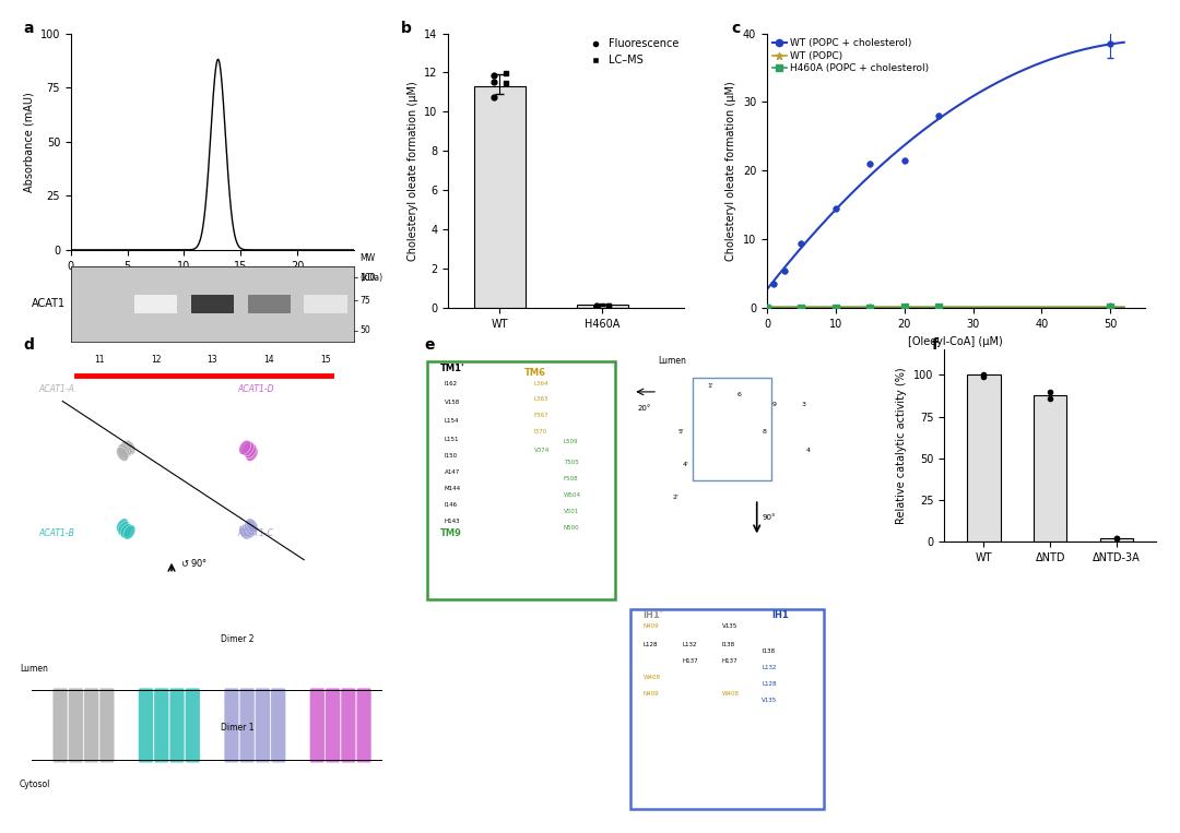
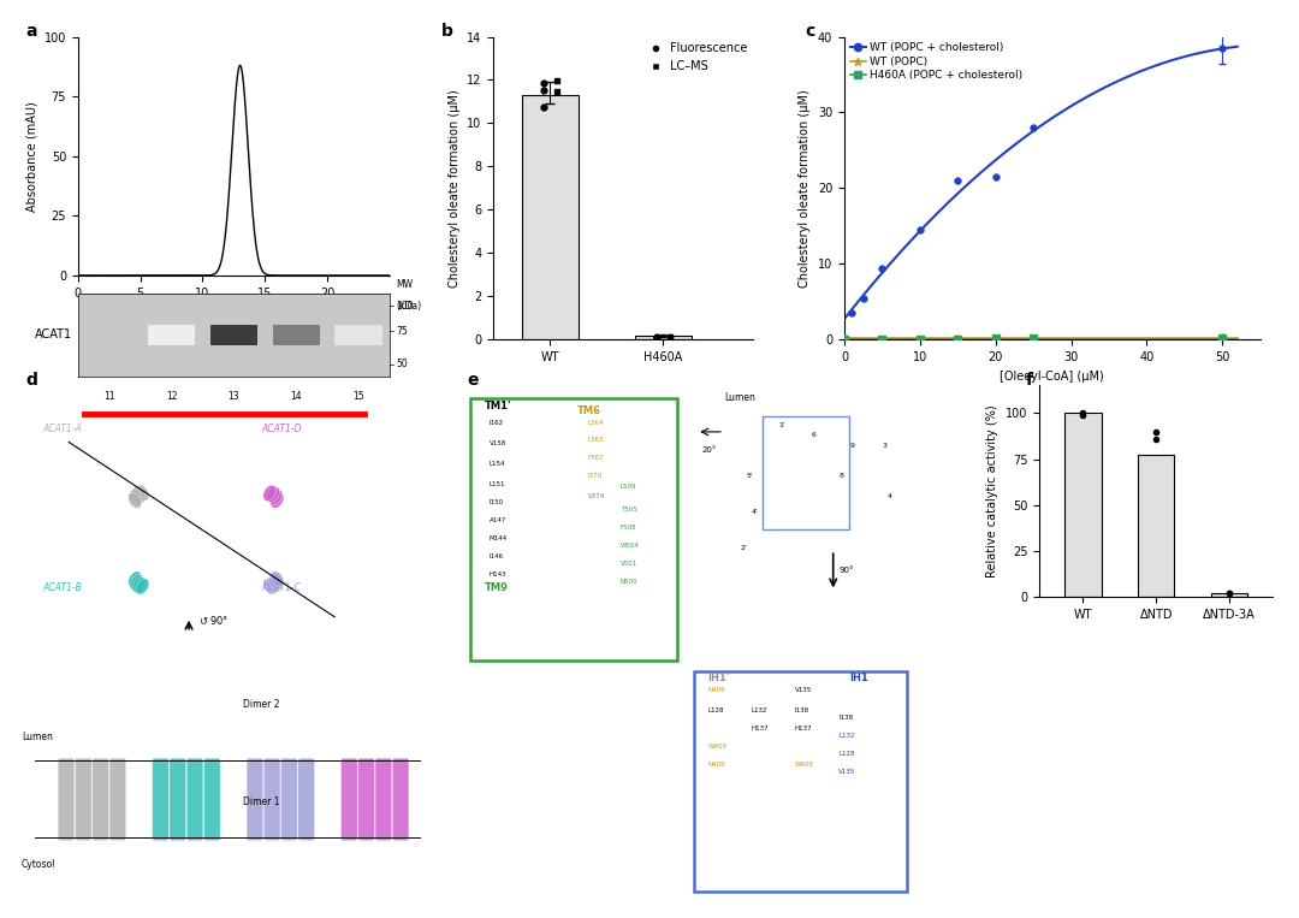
ΔNTD: 88 -> 77
